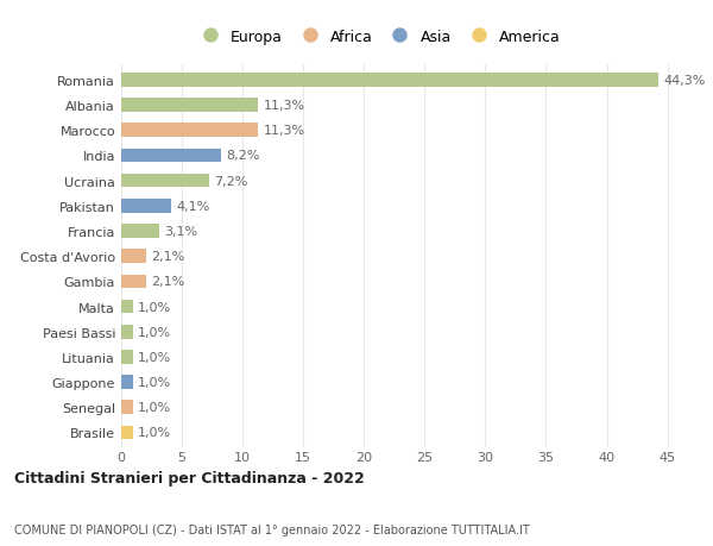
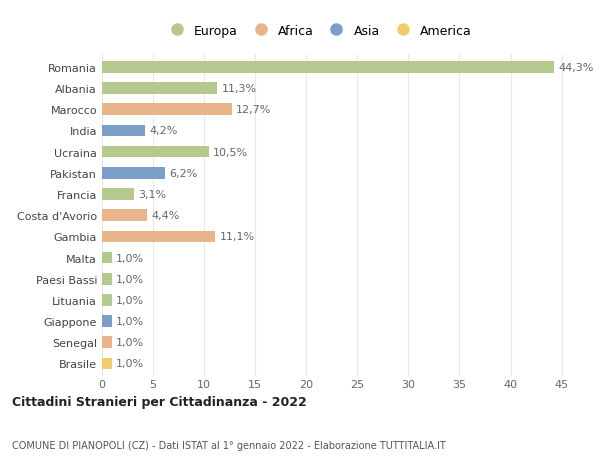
Marocco: 11,3% -> 12,7%
India: 8,2% -> 4,2%
Ucraina: 7,2% -> 10,5%
Pakistan: 4,1% -> 6,2%
Costa d'Avorio: 2,1% -> 4,4%
Gambia: 2,1% -> 11,1%
